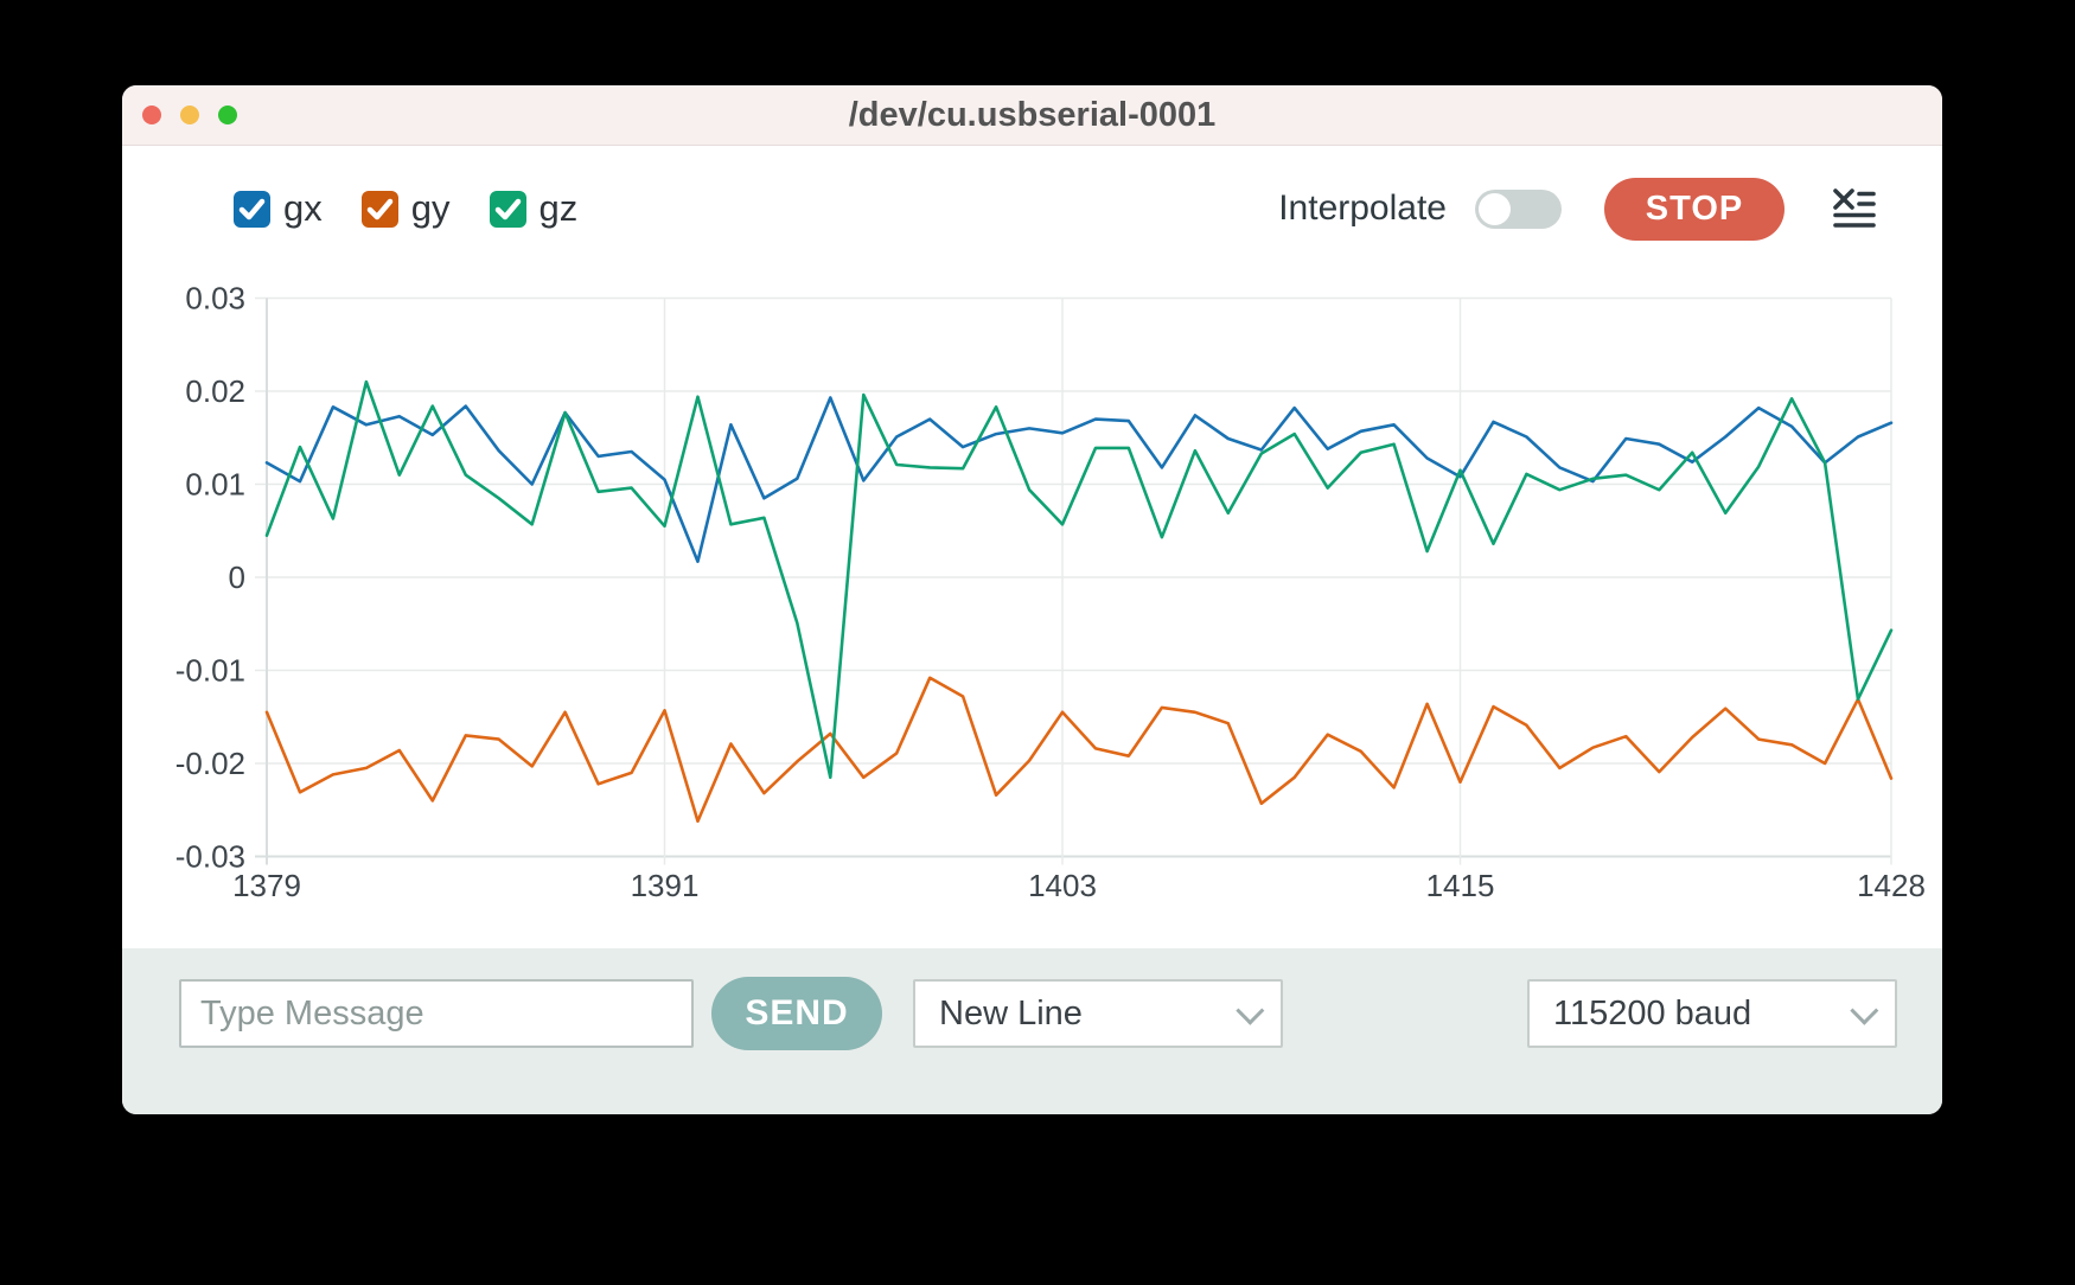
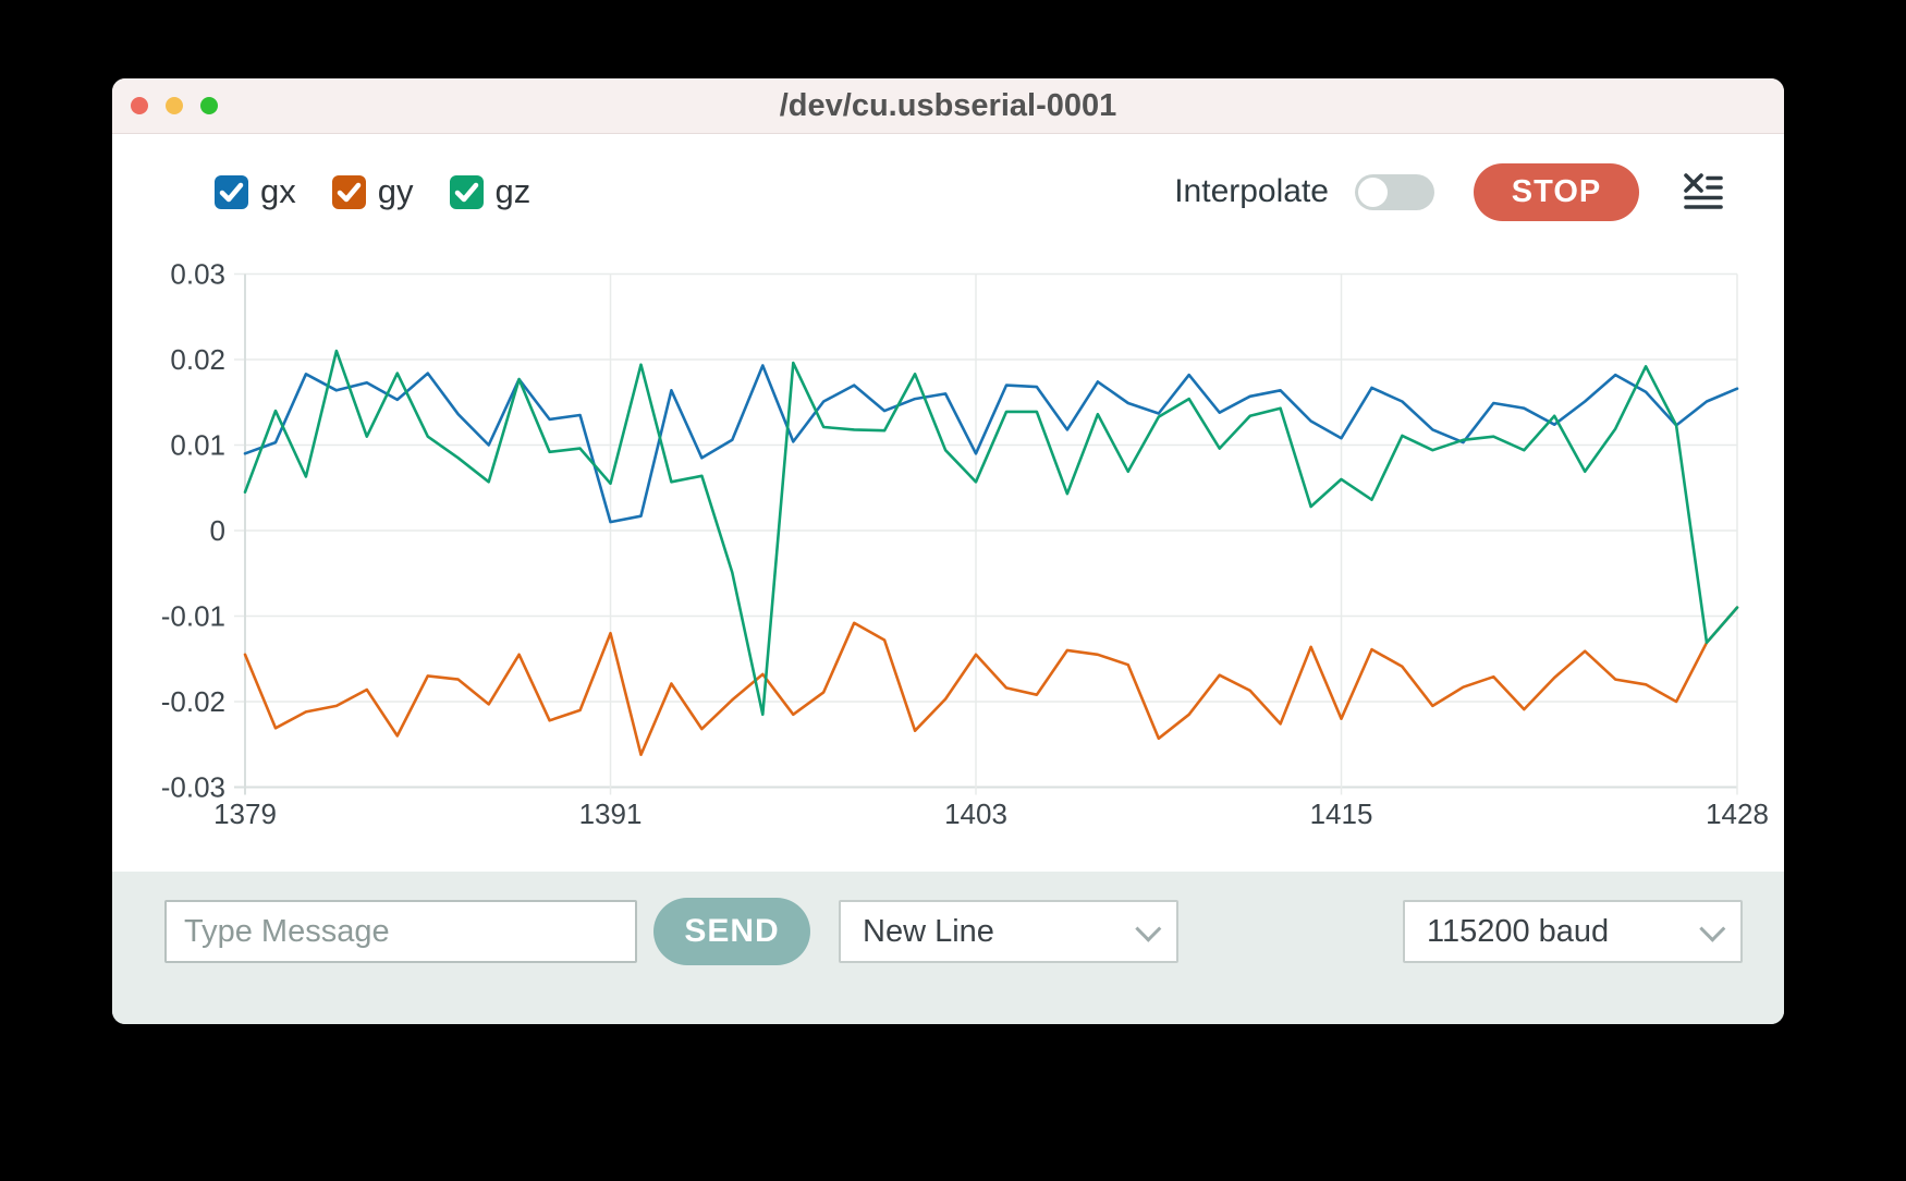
gx/1379: 0.012 -> 0.009
gx/1391: 0.011 -> 0.001
gy/1391: -0.014 -> -0.012
gx/1403: 0.015 -> 0.009
gz/1415: 0.011 -> 0.006
gy/1428: -0.022 -> -0.009
gz/1428: -0.006 -> -0.009
